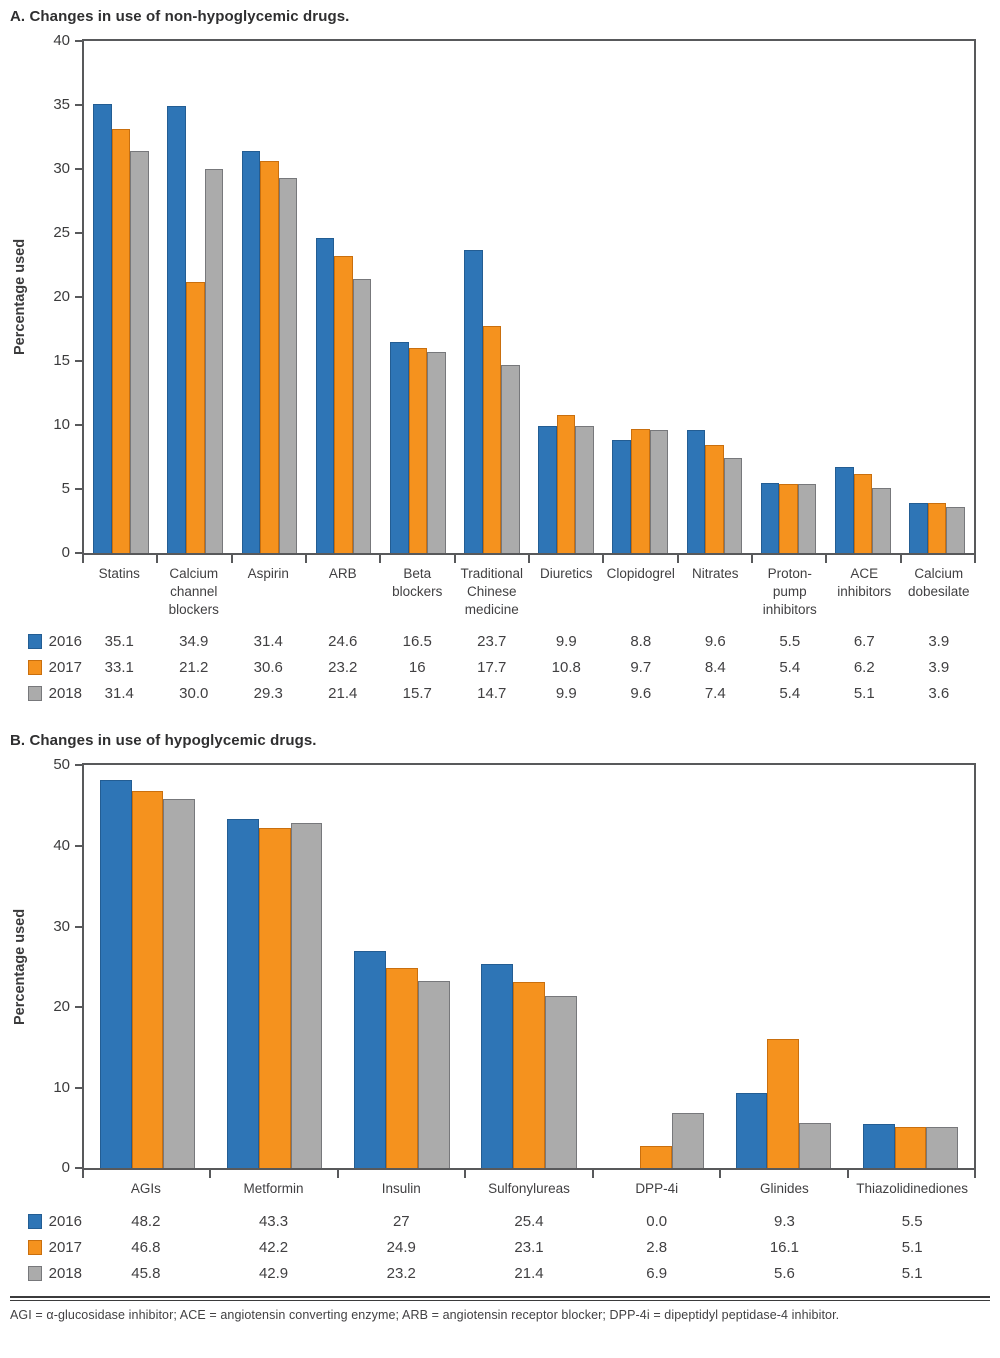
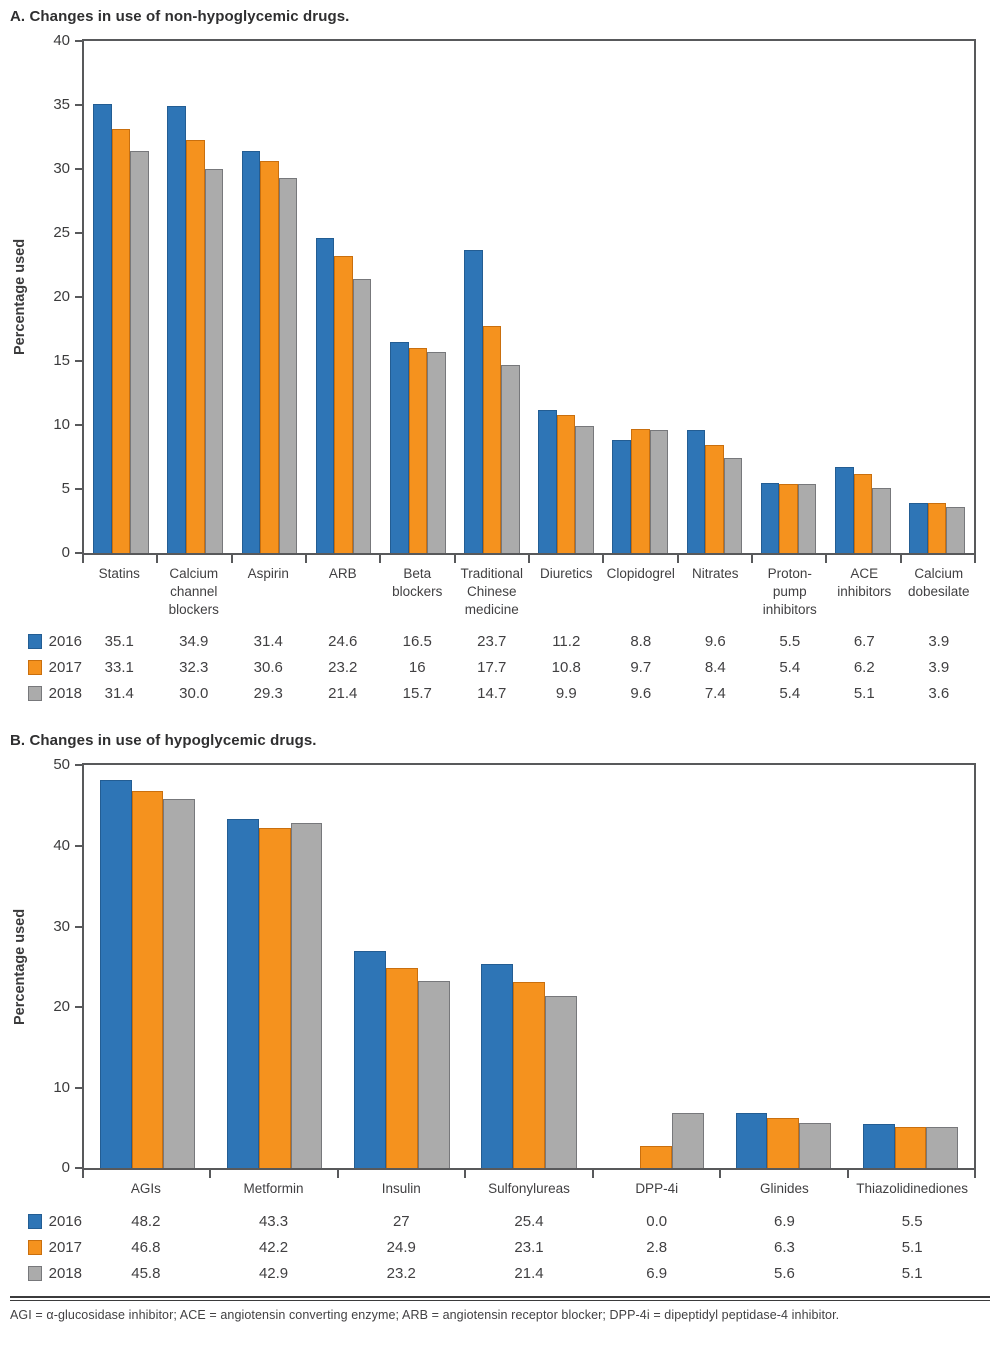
A. Changes in use of non-hypoglycemic drugs./2017/Calcium channel blockers: 21.2 -> 32.3
A. Changes in use of non-hypoglycemic drugs./2016/Diuretics: 9.9 -> 11.2
B. Changes in use of hypoglycemic drugs./2016/Glinides: 9.3 -> 6.9
B. Changes in use of hypoglycemic drugs./2017/Glinides: 16.1 -> 6.3
